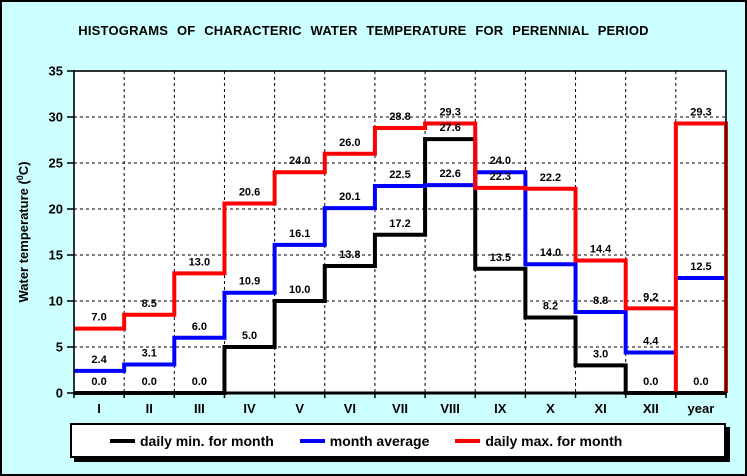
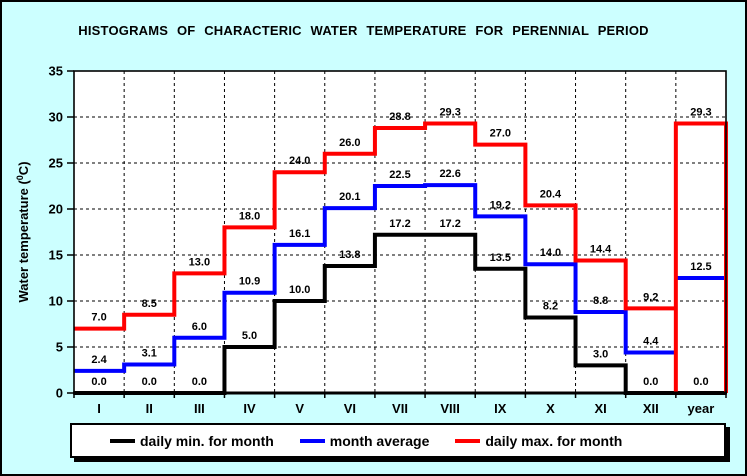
daily max. for month/IV: 20.6 -> 18.0
daily min. for month/VIII: 27.6 -> 17.2
month average/IX: 24.0 -> 19.2
daily max. for month/IX: 22.3 -> 27.0
daily max. for month/X: 22.2 -> 20.4
